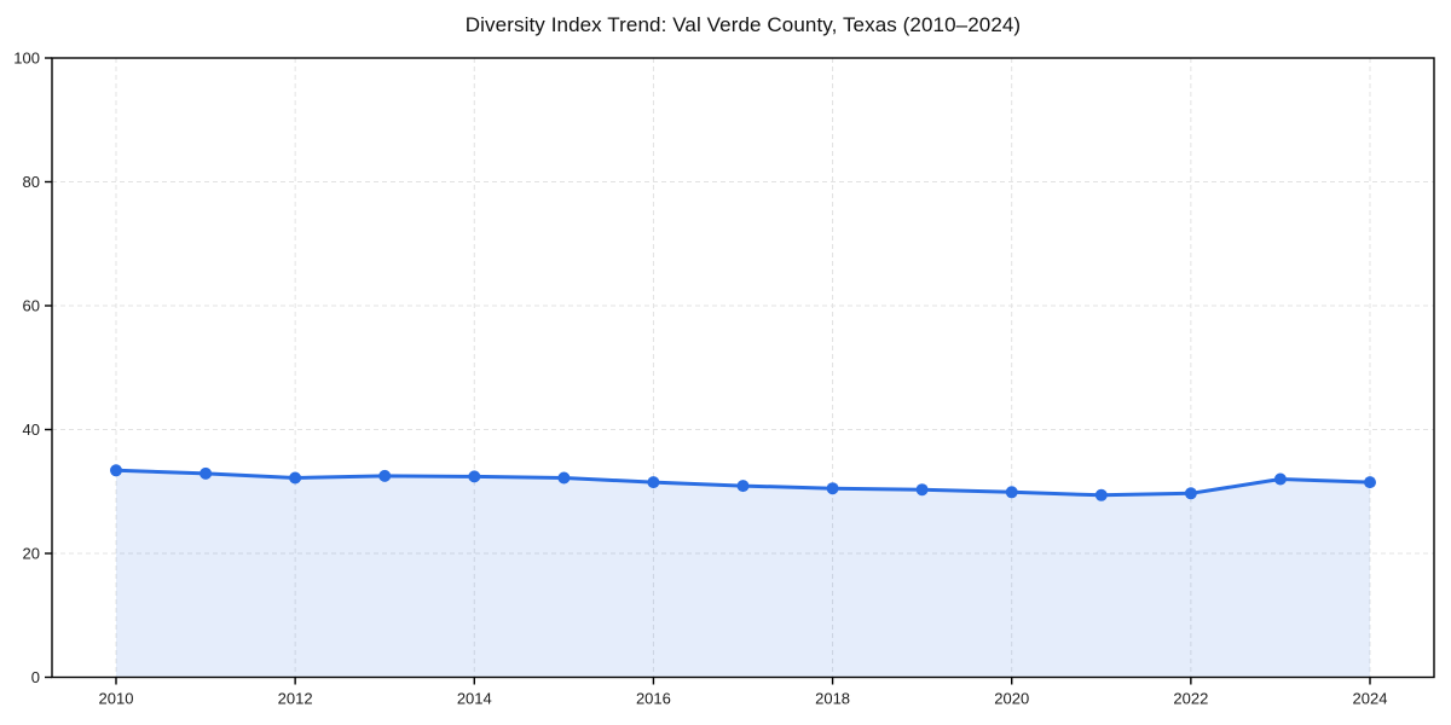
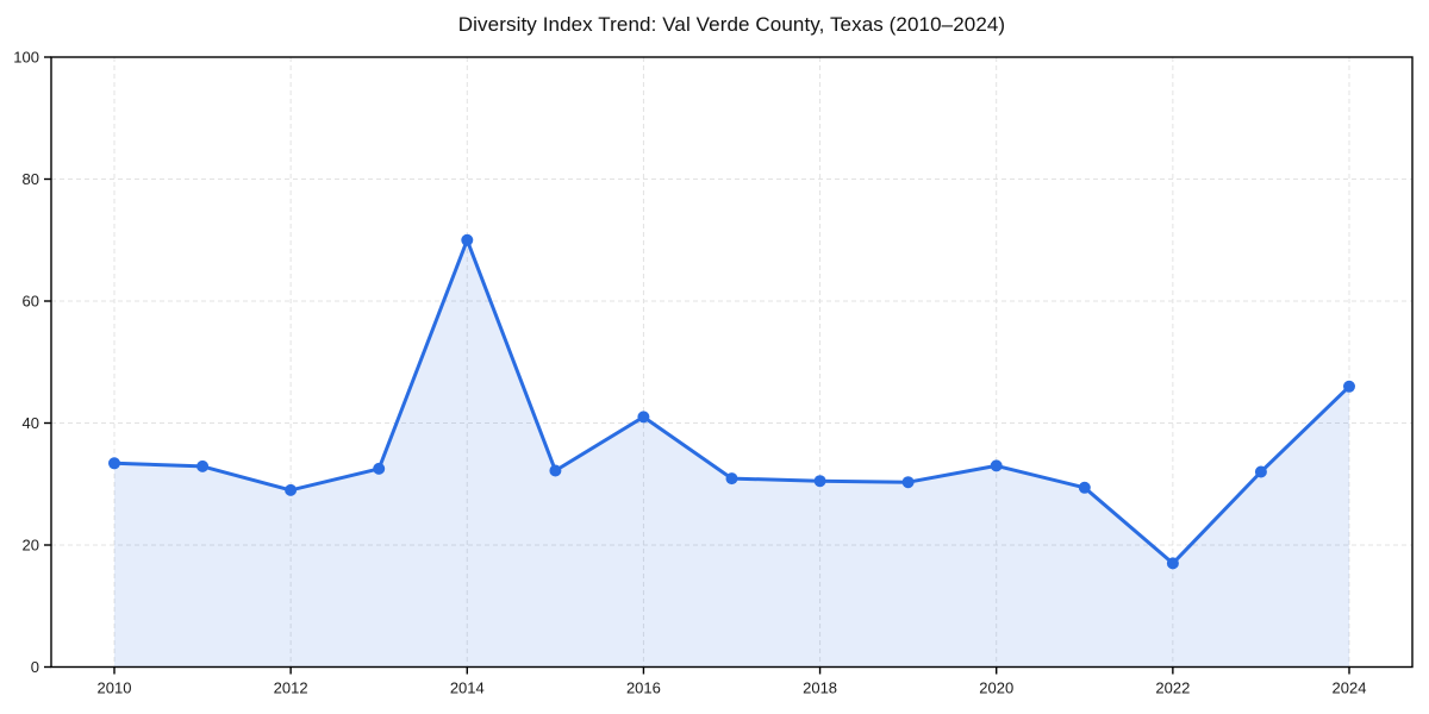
2012: 32 -> 29
2014: 32 -> 70
2016: 32 -> 41
2020: 30 -> 33
2022: 30 -> 17
2024: 32 -> 46
